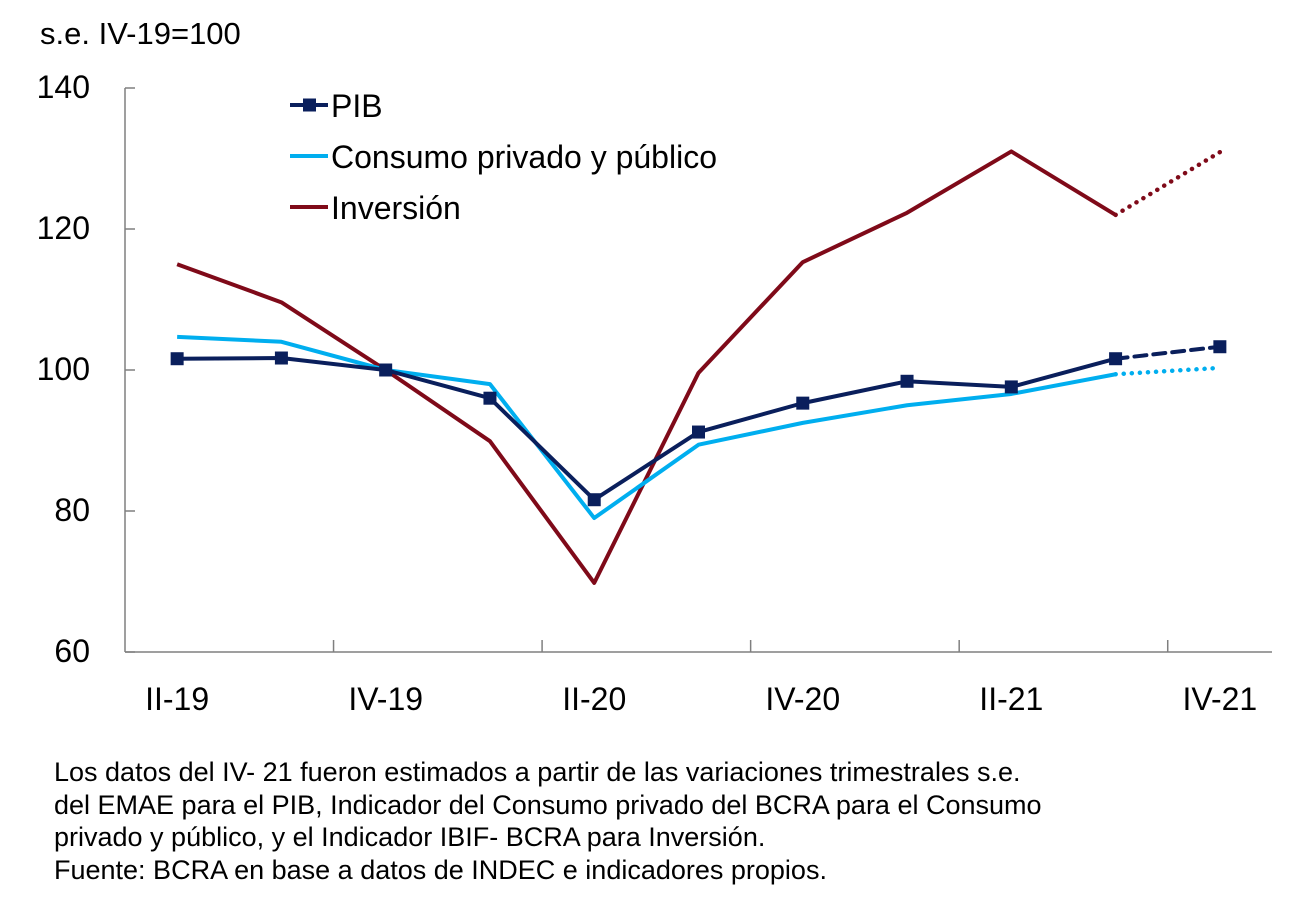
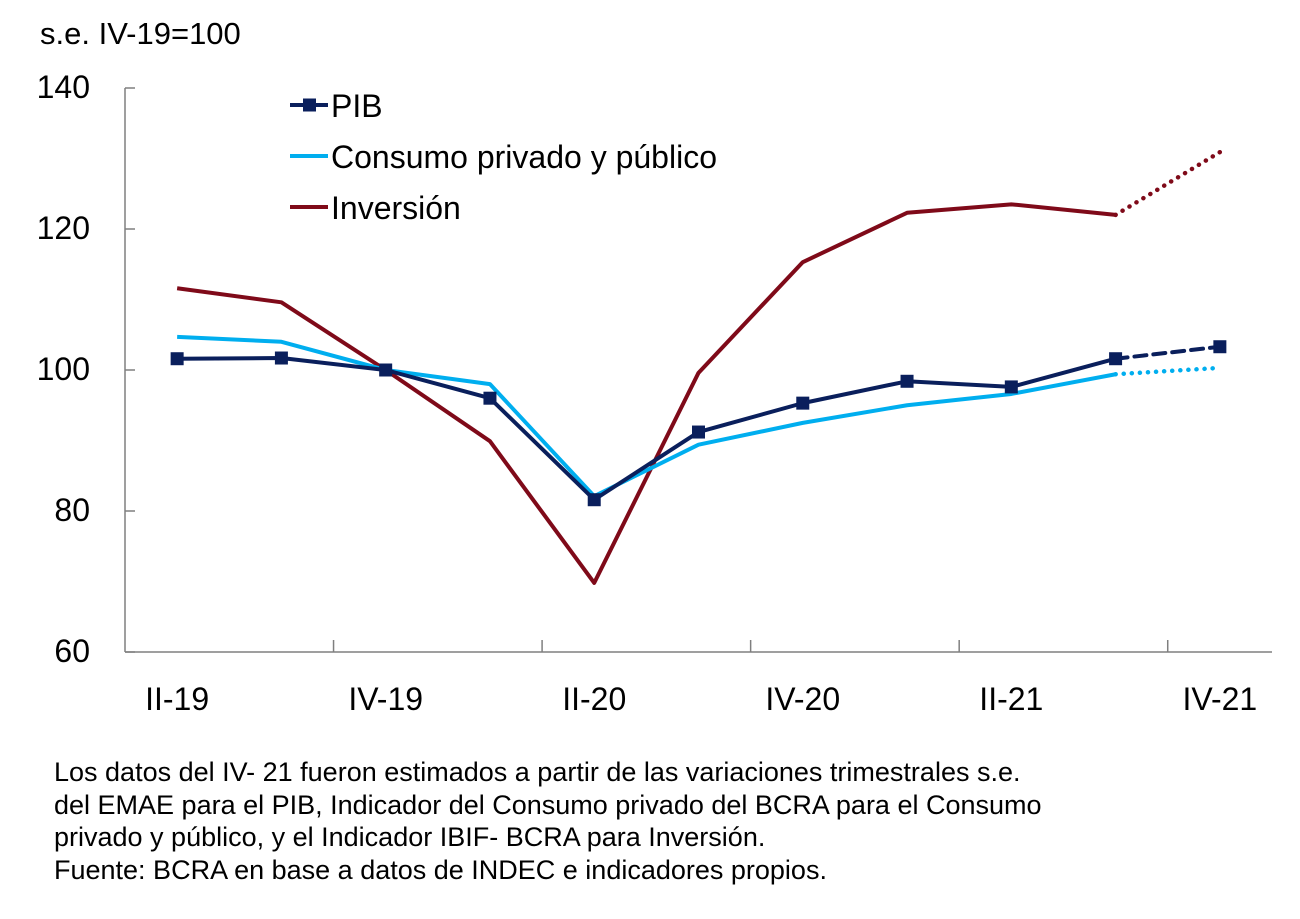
Inversión/II-19: 115 -> 112
Consumo privado y público/II-20: 79 -> 82
Inversión/II-21: 131 -> 124
